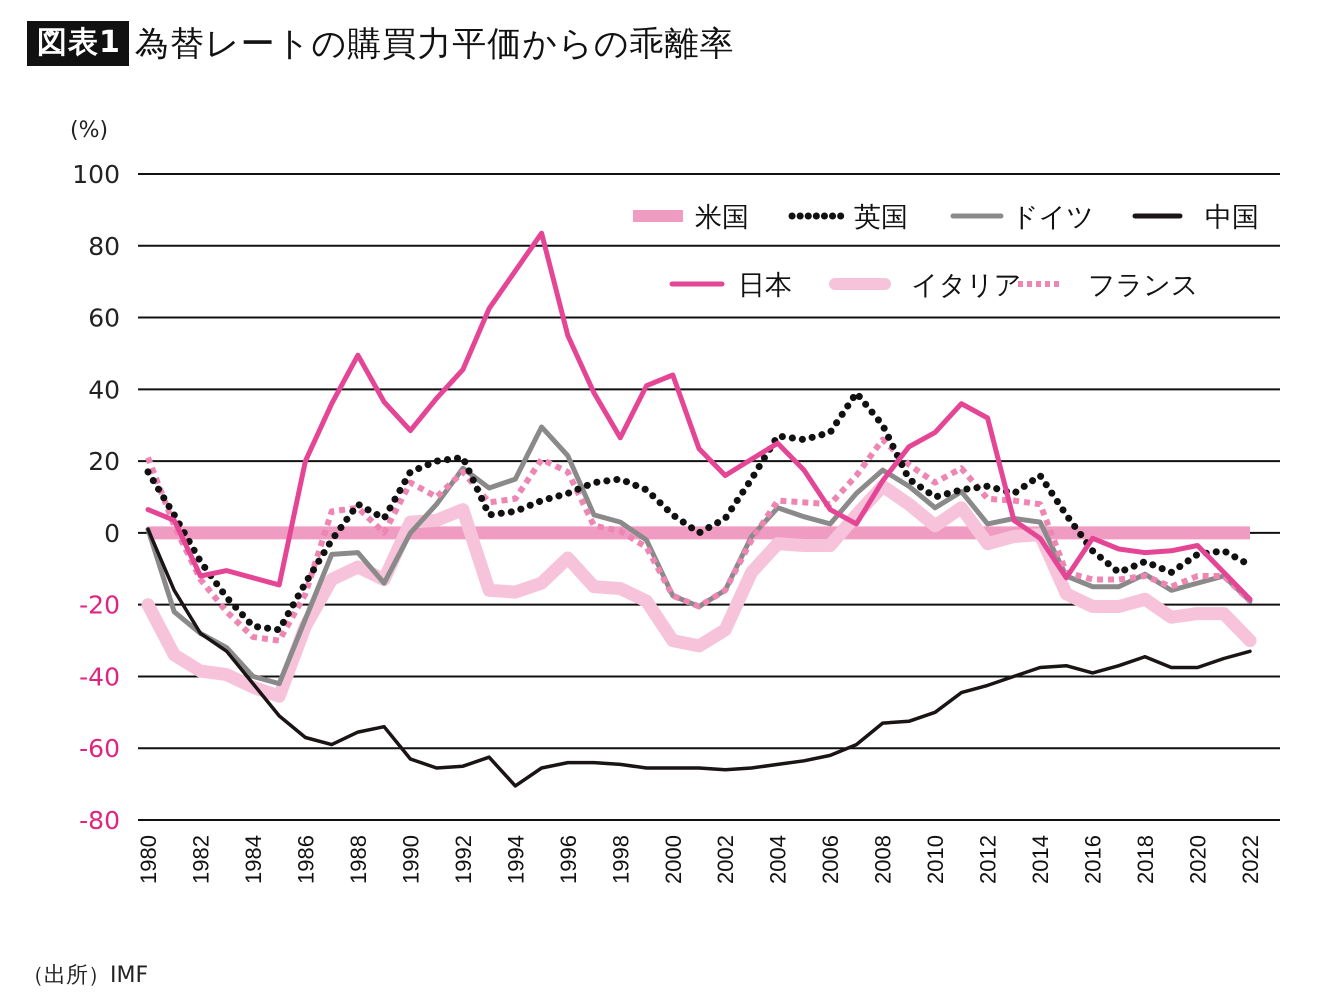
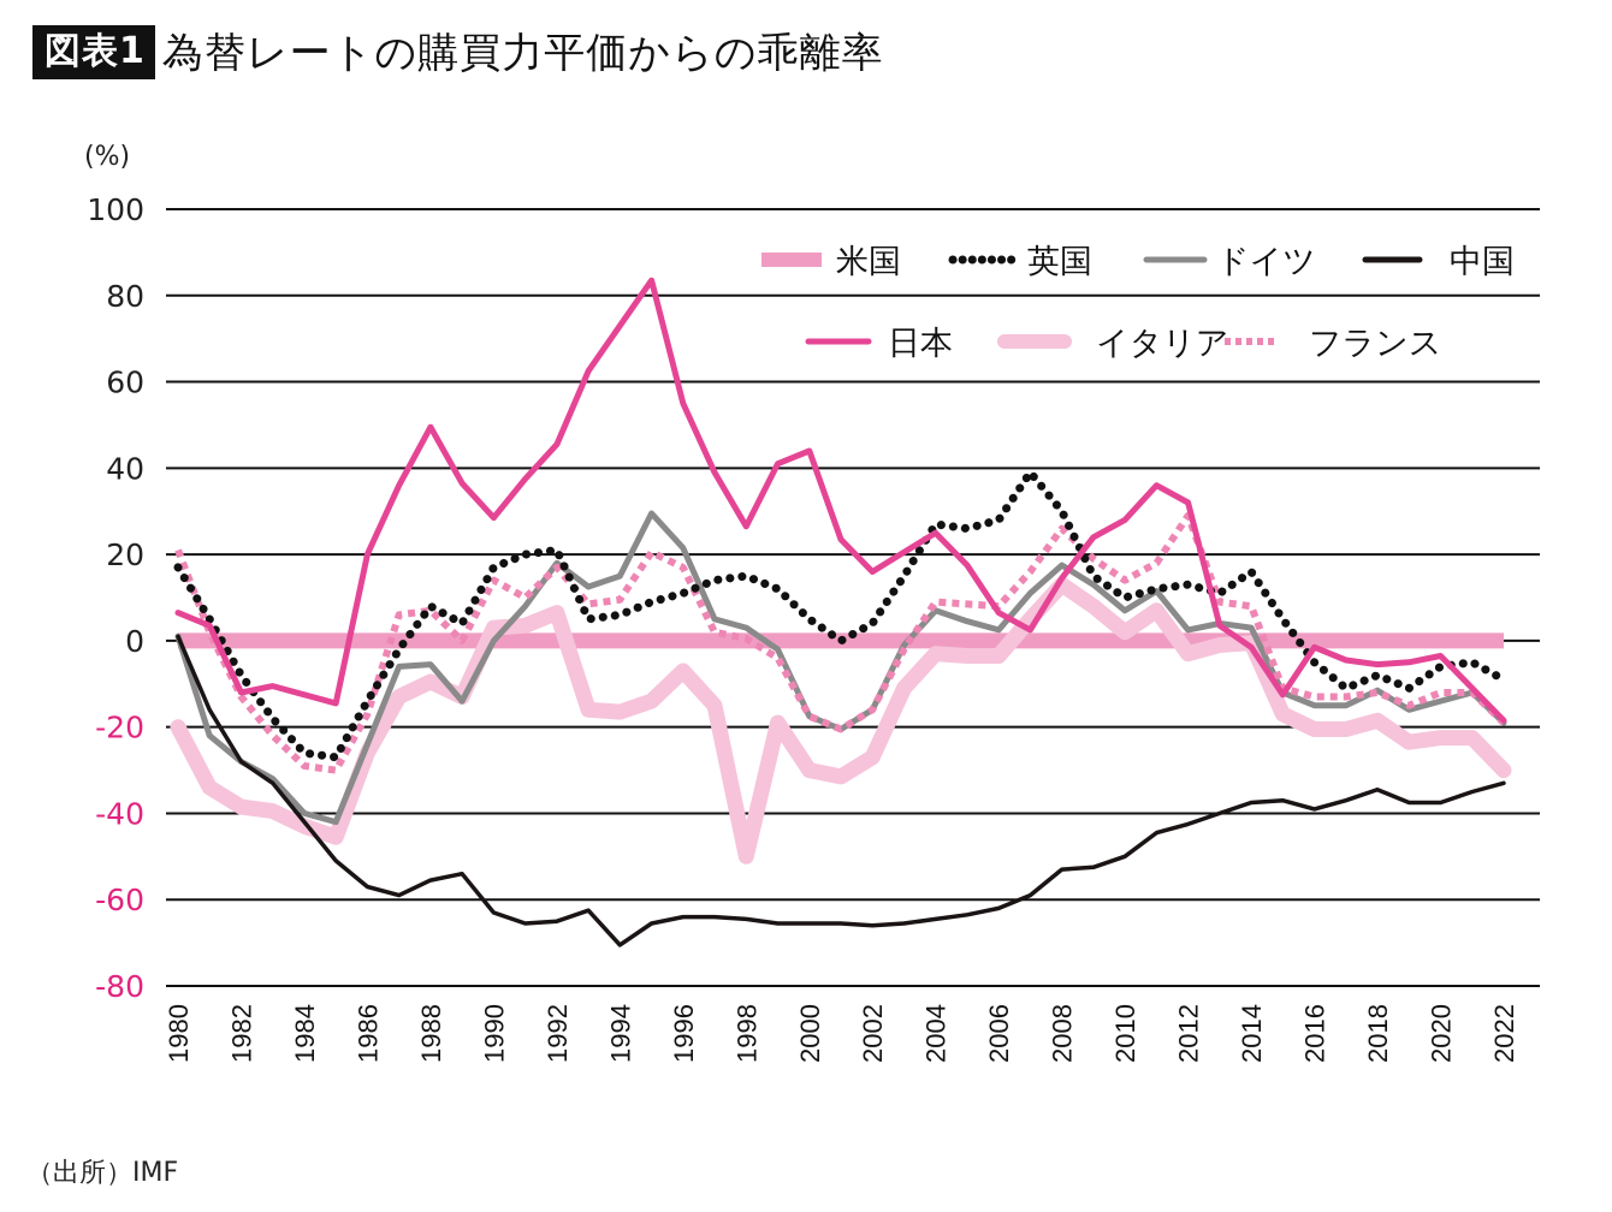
イタリア/1998: -16 -> -50
フランス/2012: 10 -> 29
